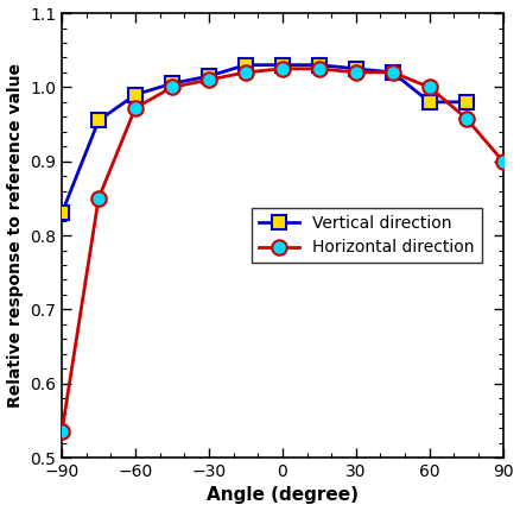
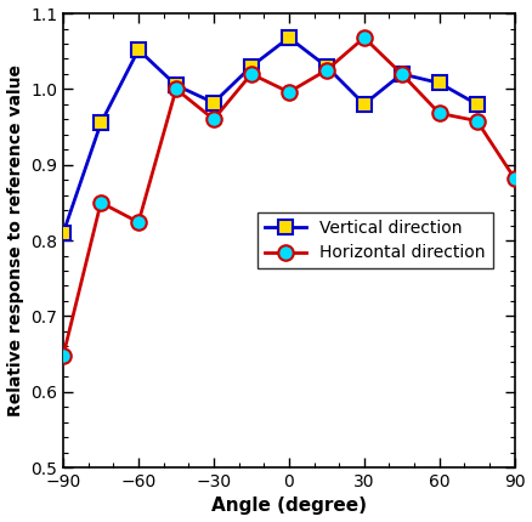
Vertical direction/−90: 0.830 -> 0.810
Horizontal direction/−90: 0.535 -> 0.648
Vertical direction/−60: 0.990 -> 1.052
Horizontal direction/−60: 0.972 -> 0.824
Vertical direction/−30: 1.015 -> 0.982
Horizontal direction/−30: 1.010 -> 0.960
Vertical direction/0: 1.030 -> 1.068
Horizontal direction/0: 1.025 -> 0.996
Vertical direction/30: 1.025 -> 0.980
Horizontal direction/30: 1.020 -> 1.068
Vertical direction/60: 0.980 -> 1.008
Horizontal direction/60: 1.000 -> 0.968
Horizontal direction/90: 0.900 -> 0.882
